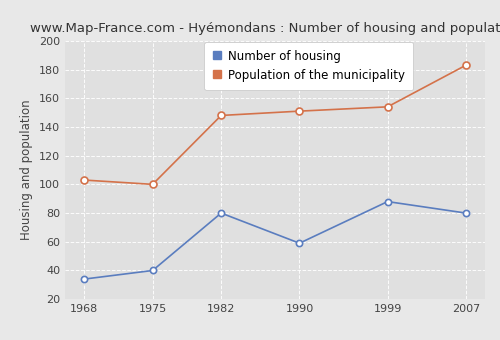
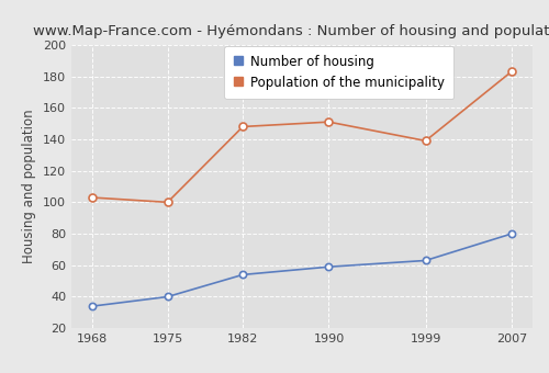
Number of housing/1982: 80 -> 54
Number of housing/1999: 88 -> 63
Population of the municipality/1999: 154 -> 139
